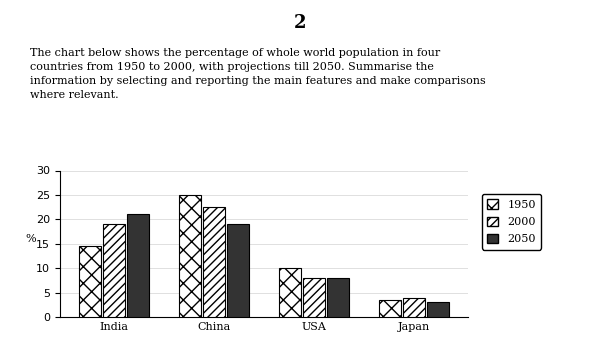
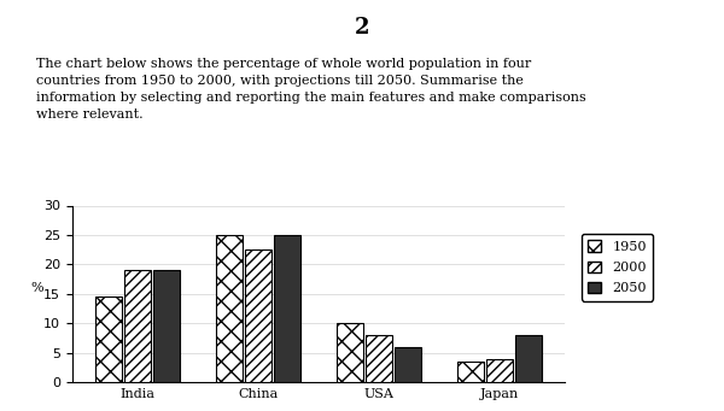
2050/India: 21 -> 19
2050/China: 19 -> 25
2050/USA: 8 -> 6
2050/Japan: 3 -> 8
